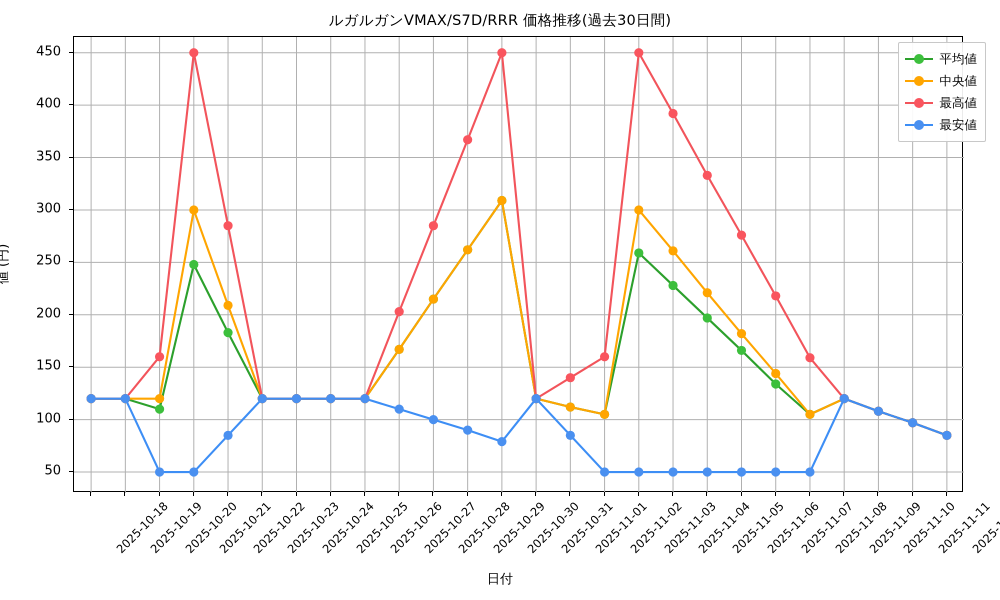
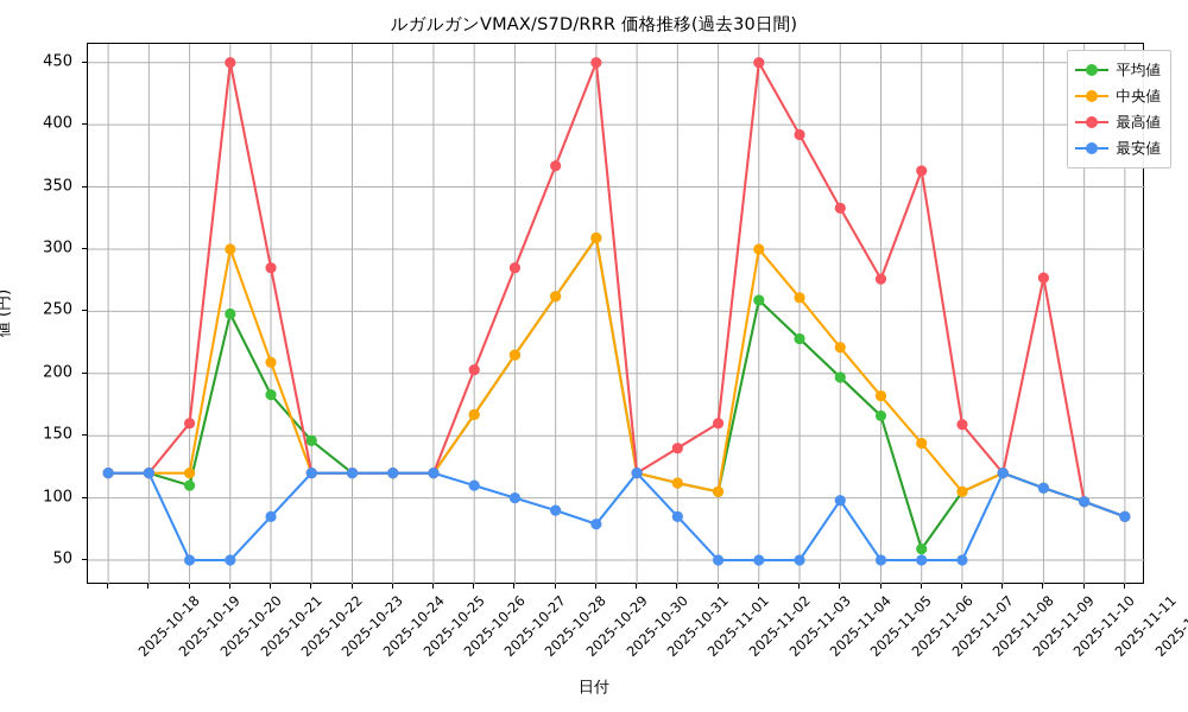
平均値/2025-10-23: 120 -> 146
最安値/2025-11-05: 50 -> 98
平均値/2025-11-07: 134 -> 59
最高値/2025-11-07: 218 -> 363
最高値/2025-11-10: 108 -> 277
